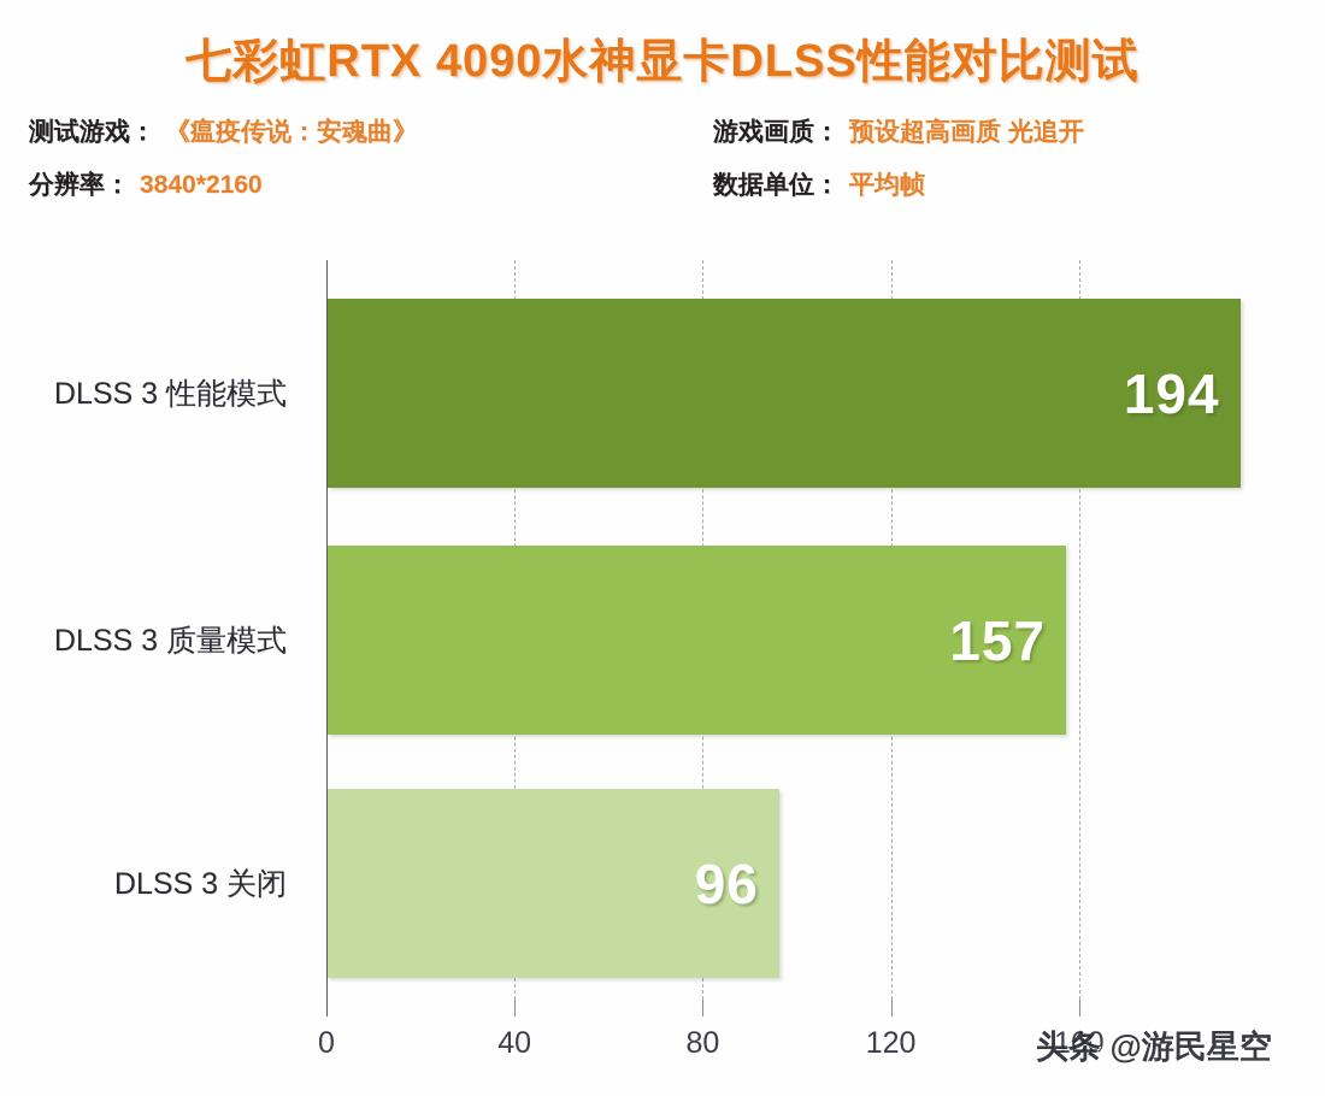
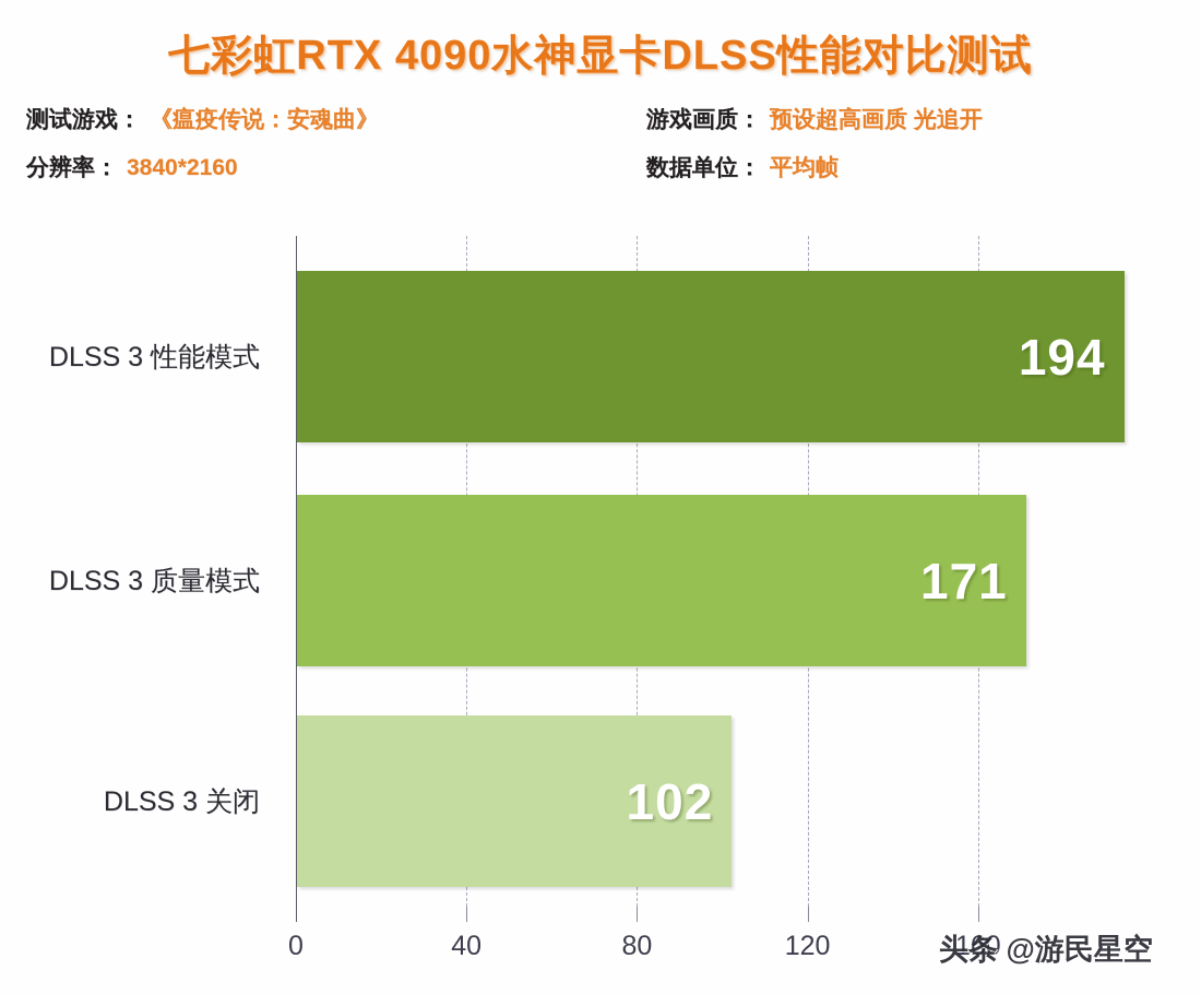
DLSS 3 质量模式: 157 -> 171
DLSS 3 关闭: 96 -> 102
